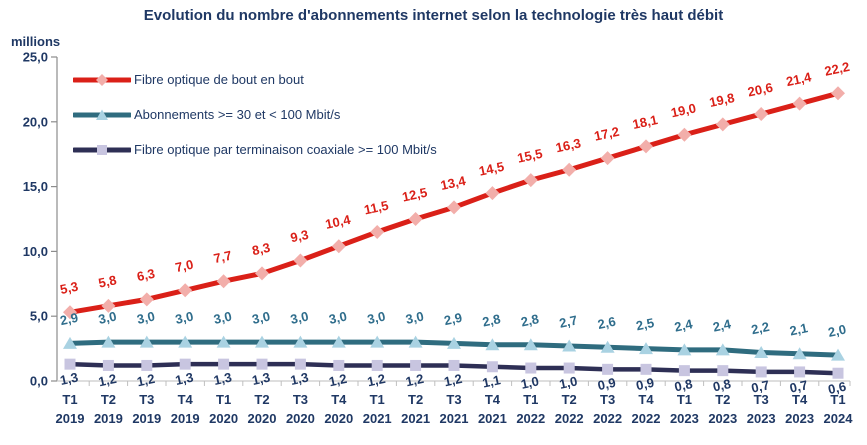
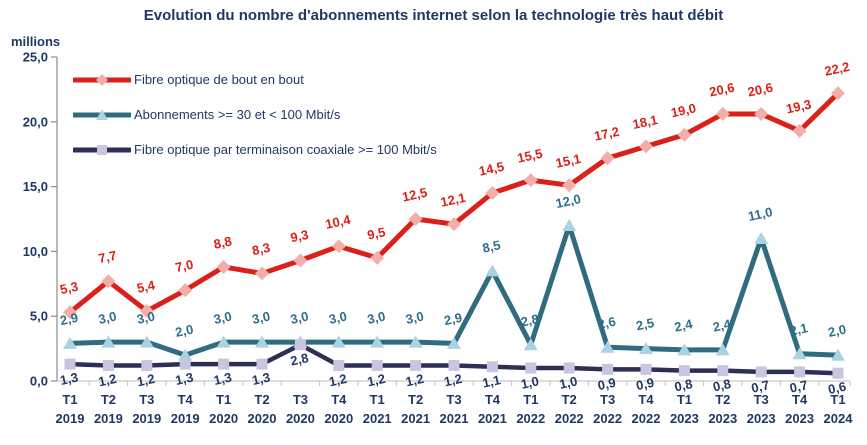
Fibre optique de bout en bout/T2 2019: 5,8 -> 7,7
Fibre optique de bout en bout/T3 2019: 6,3 -> 5,4
Abonnements >= 30 et < 100 Mbit/s/T4 2019: 3,0 -> 2,0
Fibre optique de bout en bout/T1 2020: 7,7 -> 8,8
Fibre optique par terminaison coaxiale >= 100 Mbit/s/T3 2020: 1,3 -> 2,8
Fibre optique de bout en bout/T1 2021: 11,5 -> 9,5
Fibre optique de bout en bout/T3 2021: 13,4 -> 12,1
Abonnements >= 30 et < 100 Mbit/s/T4 2021: 2,8 -> 8,5
Fibre optique de bout en bout/T2 2022: 16,3 -> 15,1
Abonnements >= 30 et < 100 Mbit/s/T2 2022: 2,7 -> 12,0
Fibre optique de bout en bout/T2 2023: 19,8 -> 20,6
Abonnements >= 30 et < 100 Mbit/s/T3 2023: 2,2 -> 11,0
Fibre optique de bout en bout/T4 2023: 21,4 -> 19,3
